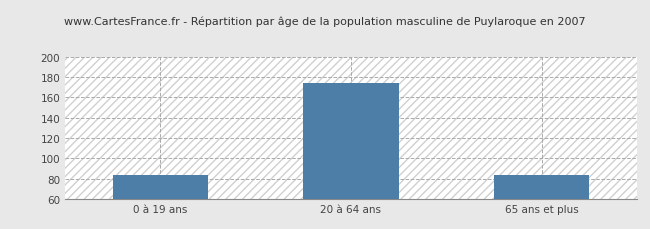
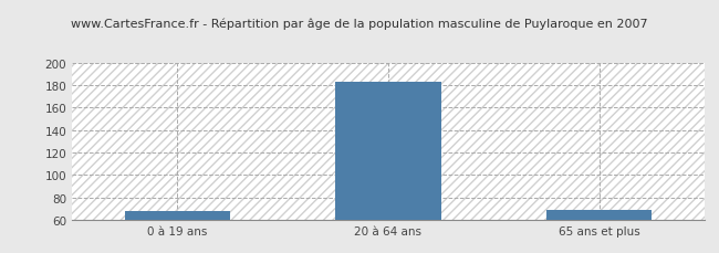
0 à 19 ans: 84 -> 68
20 à 64 ans: 174 -> 183
65 ans et plus: 84 -> 69
